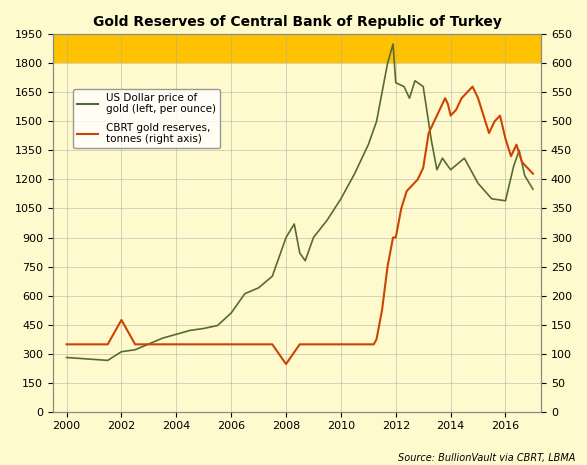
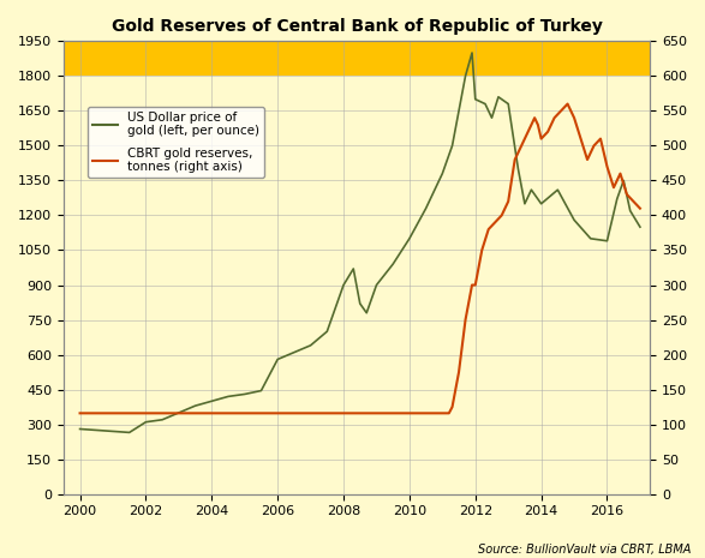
CBRT gold reserves, tonnes (right axis)/2002: 158 -> 116
US Dollar price of gold (left, per ounce)/2006: 510 -> 580
CBRT gold reserves, tonnes (right axis)/2008: 82 -> 116
